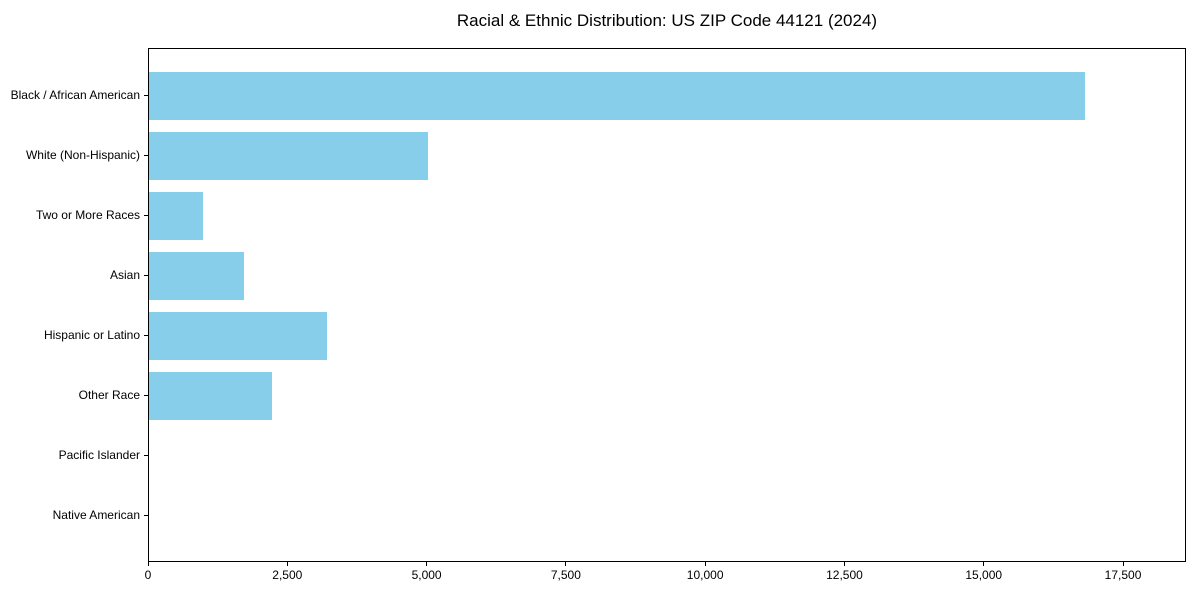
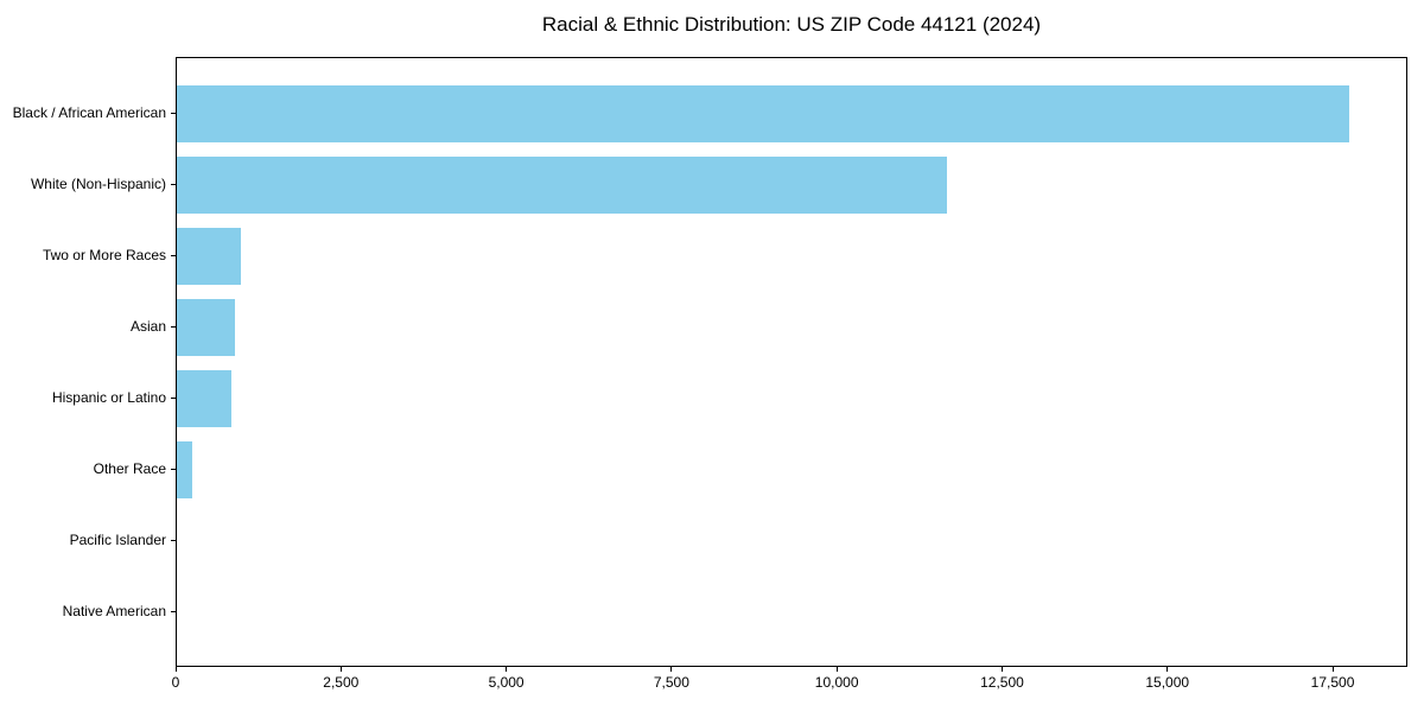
Black / African American: 16800 -> 17700
White (Non-Hispanic): 5000 -> 11600
Asian: 1700 -> 900
Hispanic or Latino: 3200 -> 800
Other Race: 2200 -> 200
